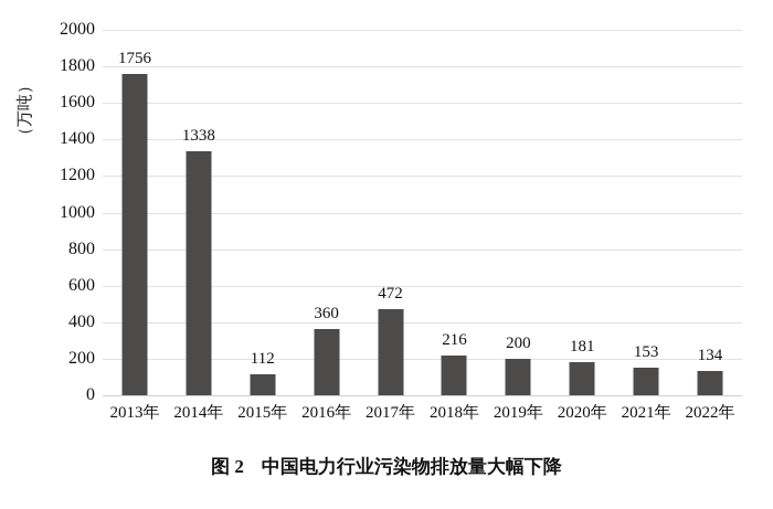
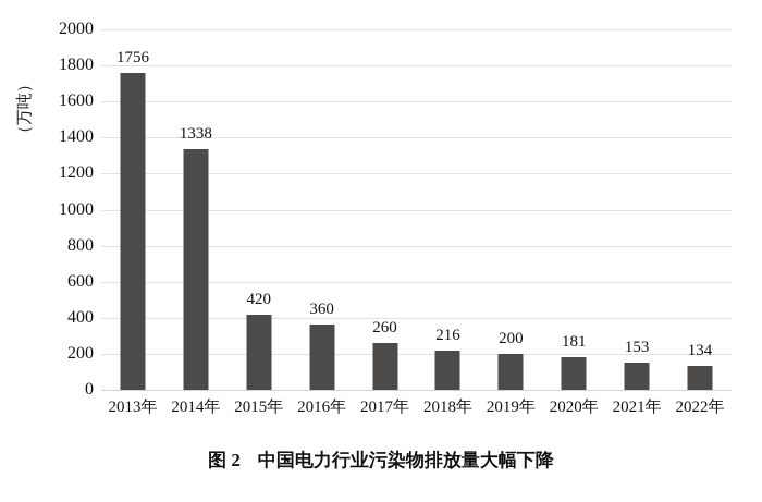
2015年: 112 -> 420
2017年: 472 -> 260
